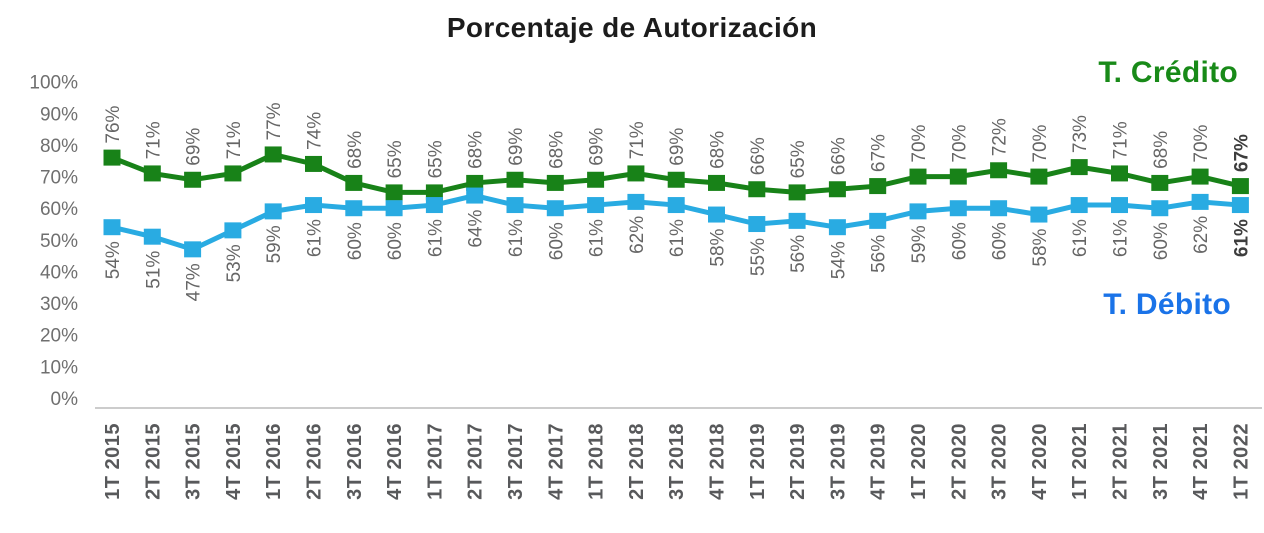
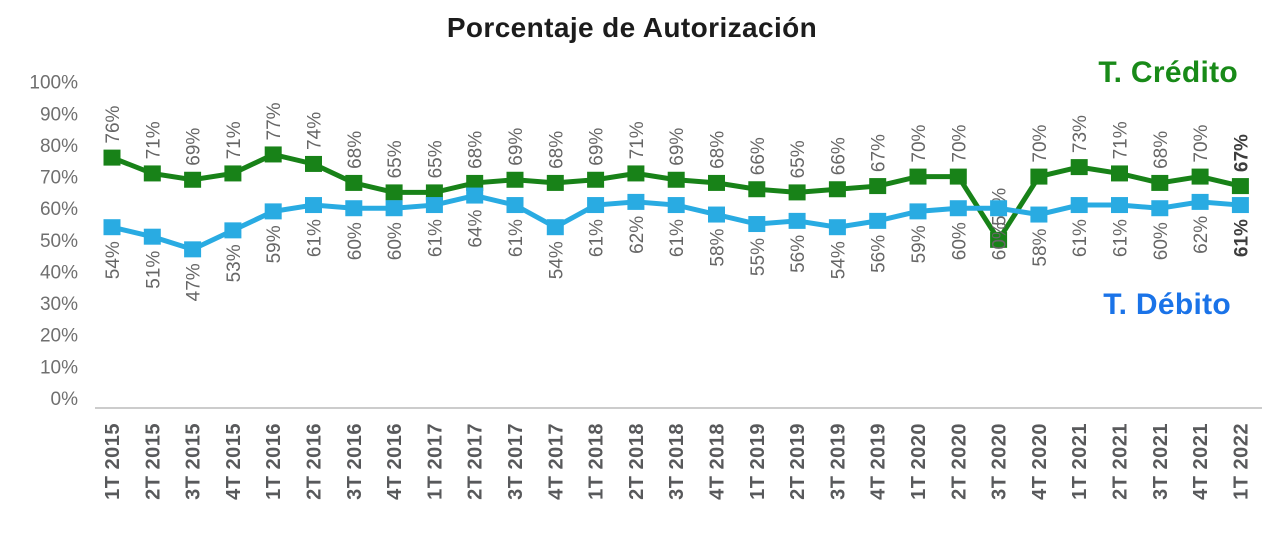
T. Débito/4T 2017: 60% -> 54%
T. Crédito/3T 2020: 72% -> 50%
